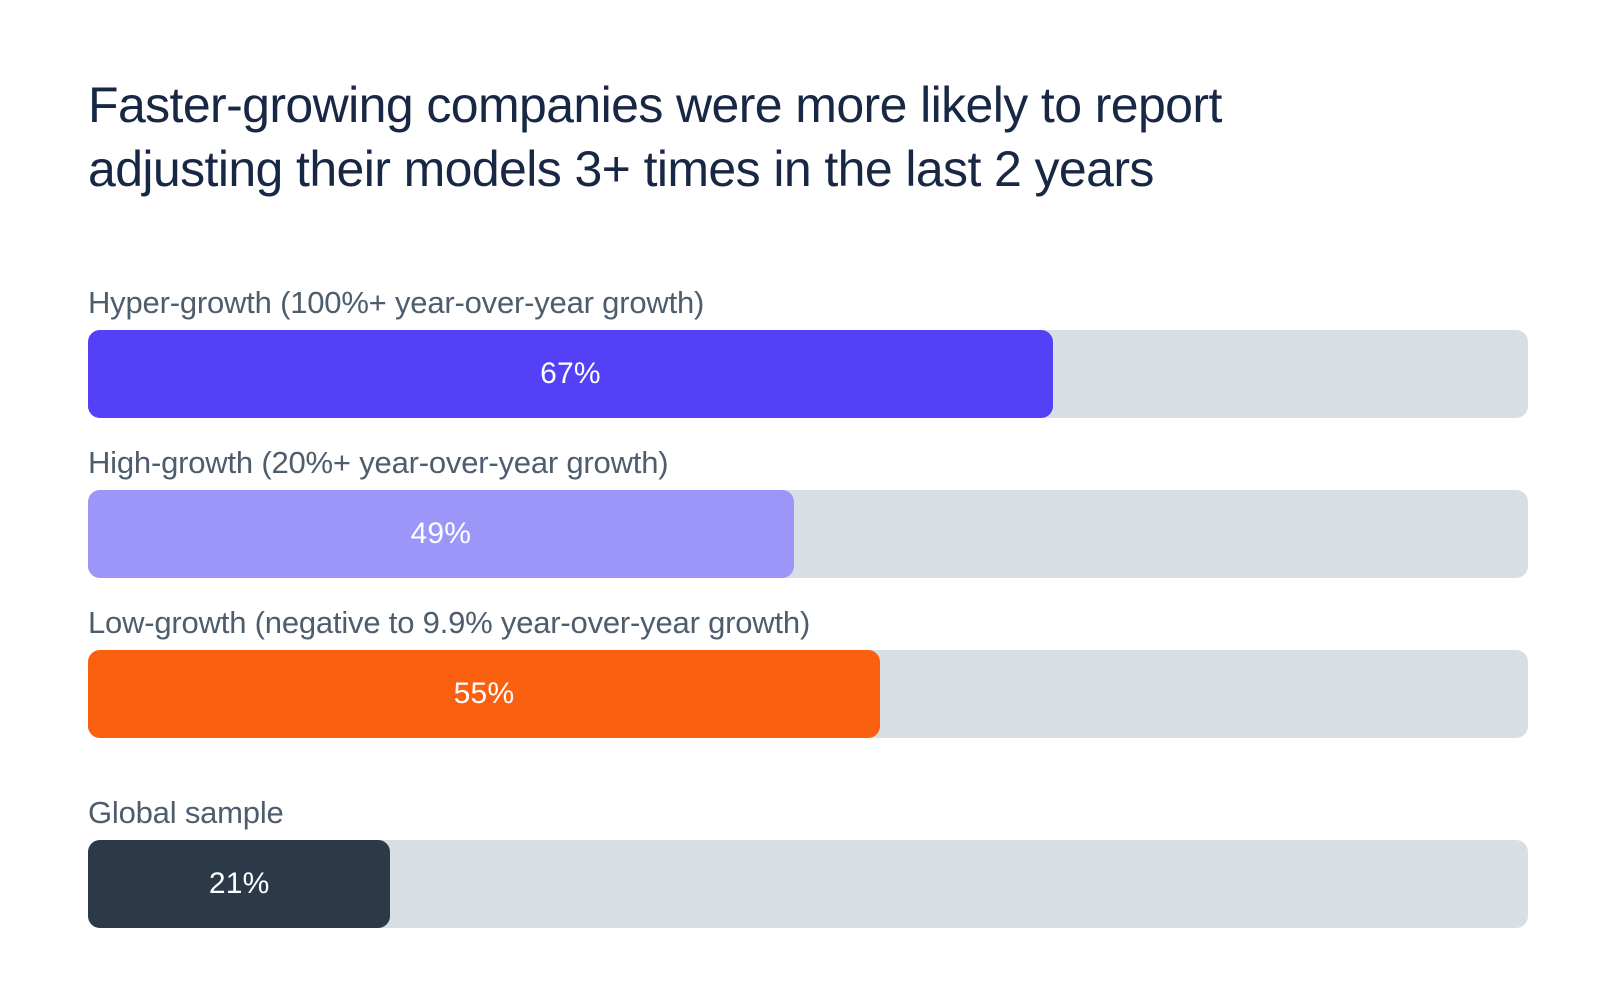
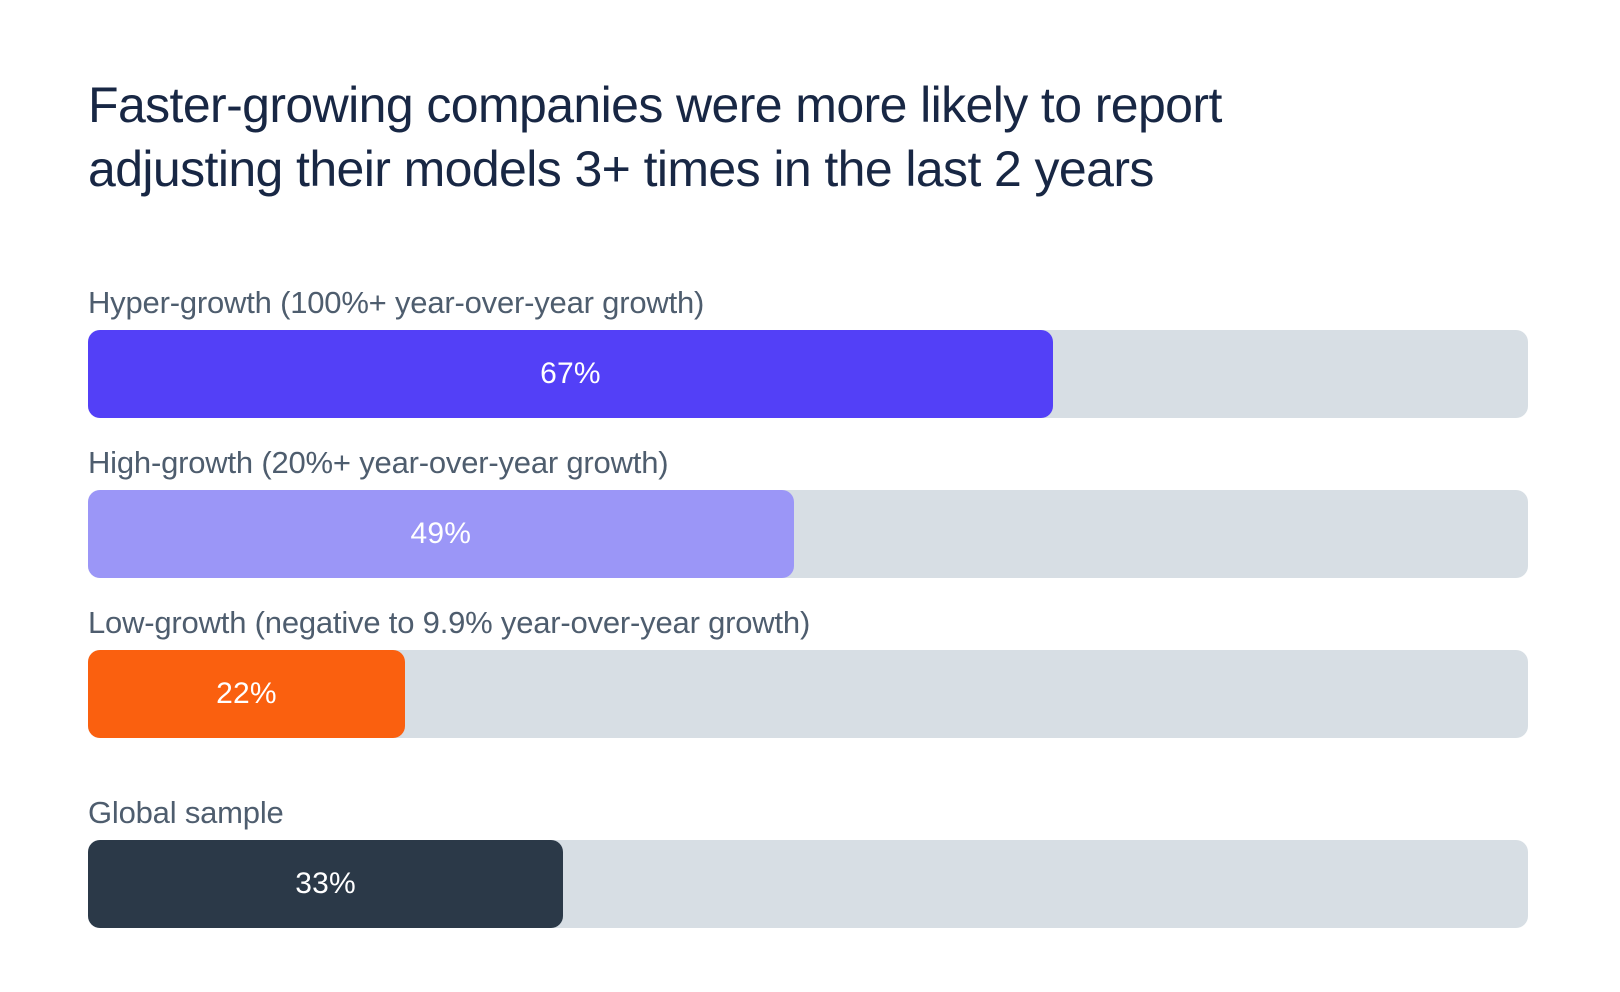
Low-growth (negative to 9.9% year-over-year growth): 55% -> 22%
Global sample: 21% -> 33%
